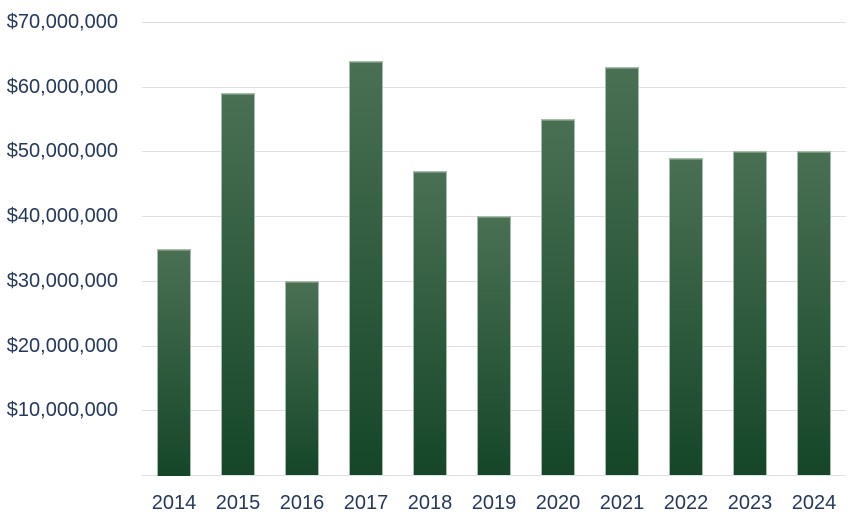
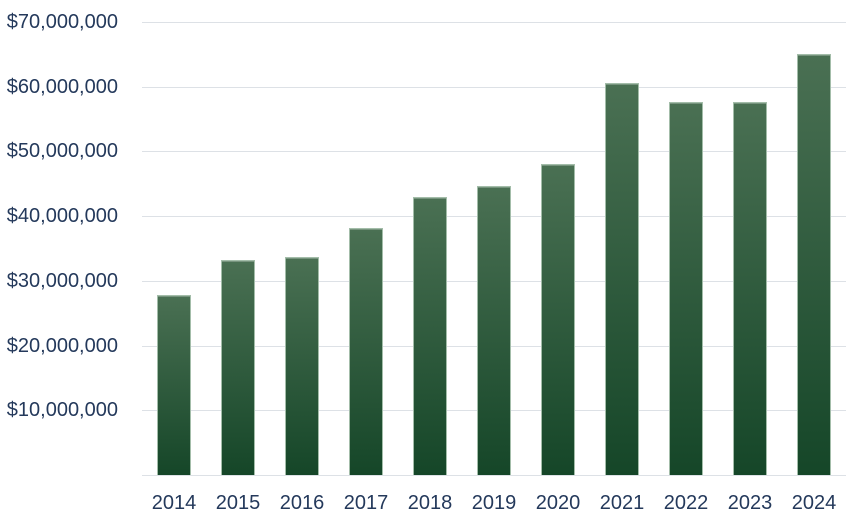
2014: $35000000 -> $28000000
2015: $59000000 -> $33000000
2016: $30000000 -> $34000000
2017: $64000000 -> $38000000
2018: $47000000 -> $43000000
2019: $40000000 -> $45000000
2020: $55000000 -> $48000000
2021: $63000000 -> $61000000
2022: $49000000 -> $58000000
2023: $50000000 -> $58000000
2024: $50000000 -> $65000000
